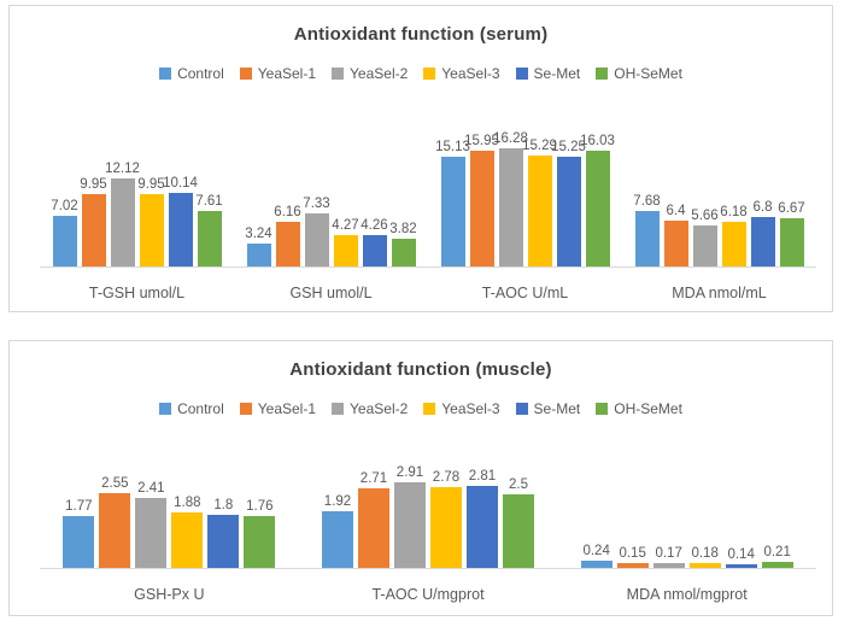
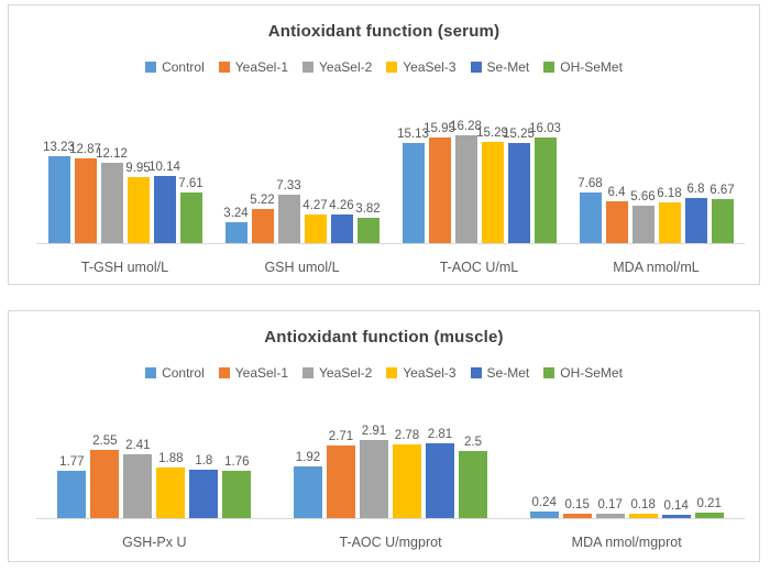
Antioxidant function (serum)/Control/T-GSH umol/L: 7.02 -> 13.23
Antioxidant function (serum)/YeaSel-1/T-GSH umol/L: 9.95 -> 12.87
Antioxidant function (serum)/YeaSel-1/GSH umol/L: 6.16 -> 5.22
